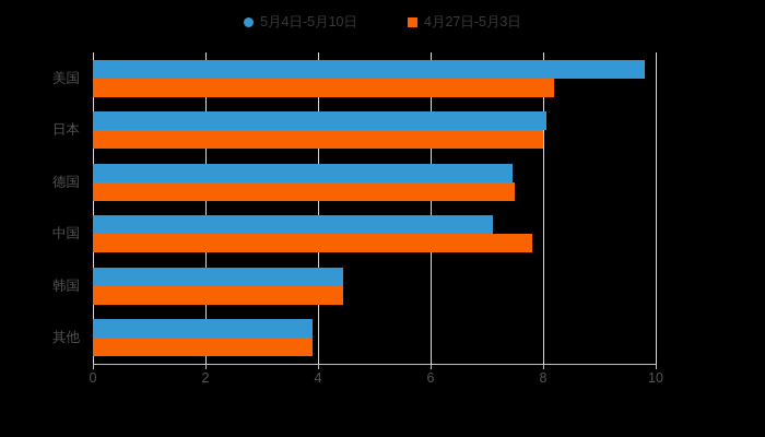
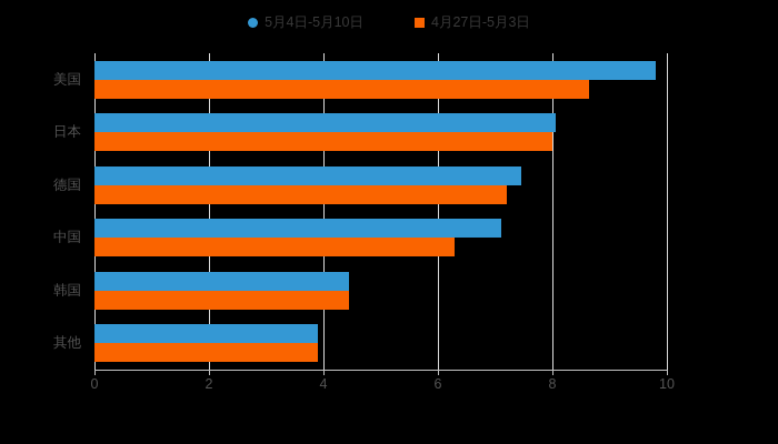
4月27日-5月3日/美国: 8.2 -> 8.7
4月27日-5月3日/德国: 7.5 -> 7.2
4月27日-5月3日/中国: 7.8 -> 6.3
